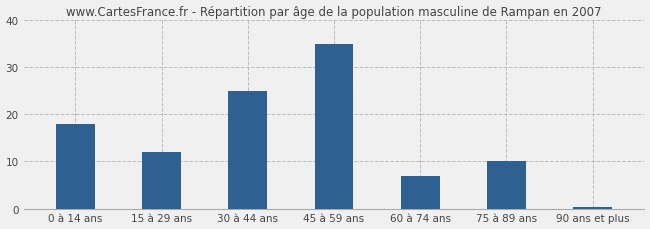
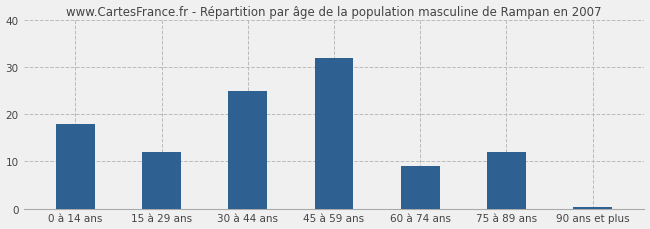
45 à 59 ans: 35.0 -> 32.0
60 à 74 ans: 7.0 -> 9.0
75 à 89 ans: 10.0 -> 12.0
